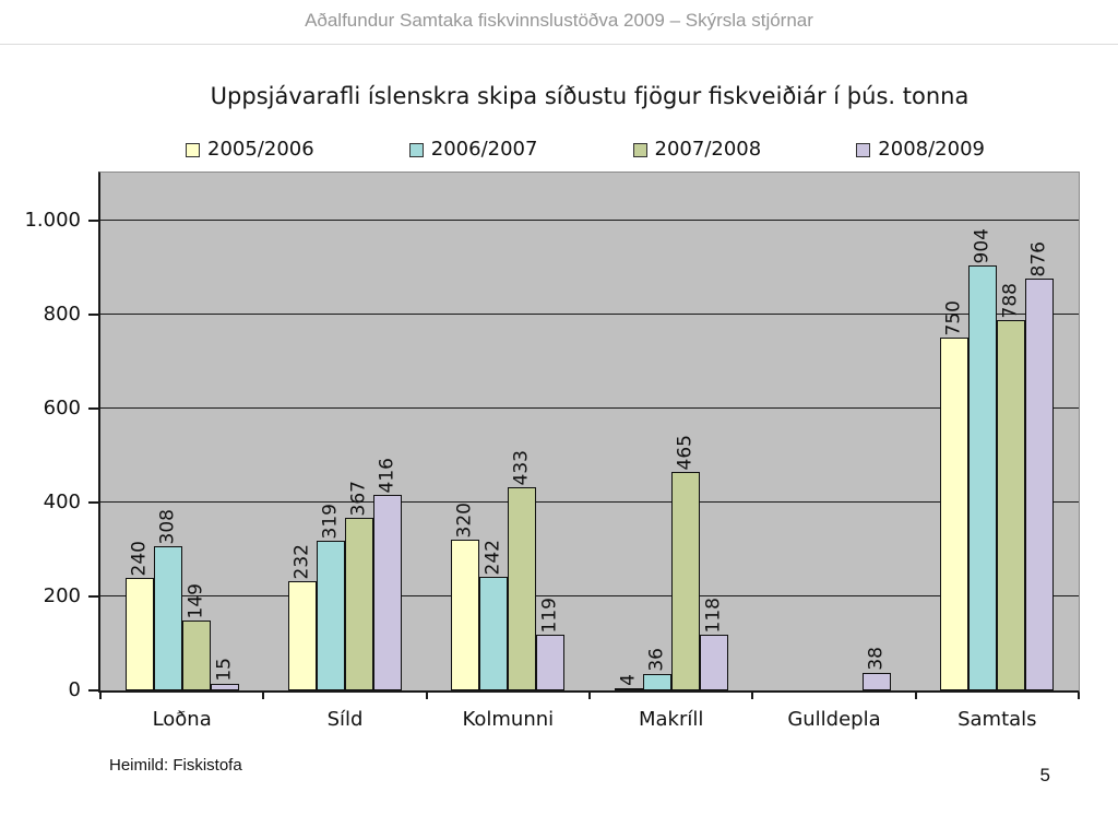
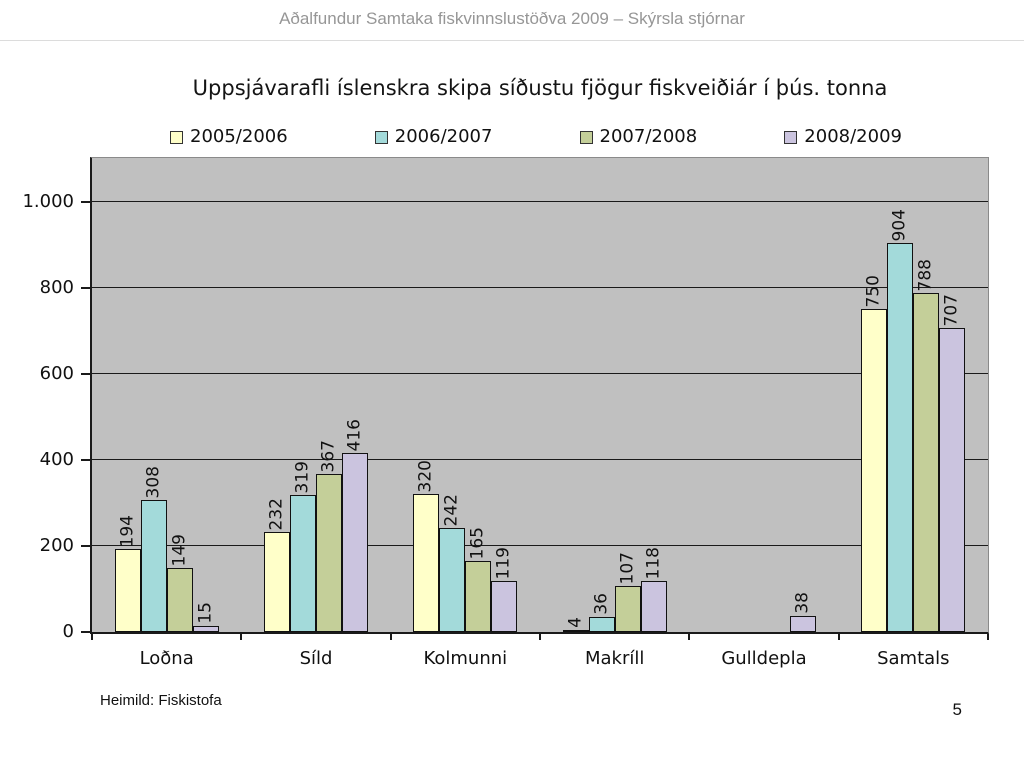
2005/2006/Loðna: 240 -> 194
2007/2008/Kolmunni: 433 -> 165
2007/2008/Makríll: 465 -> 107
2008/2009/Samtals: 876 -> 707
